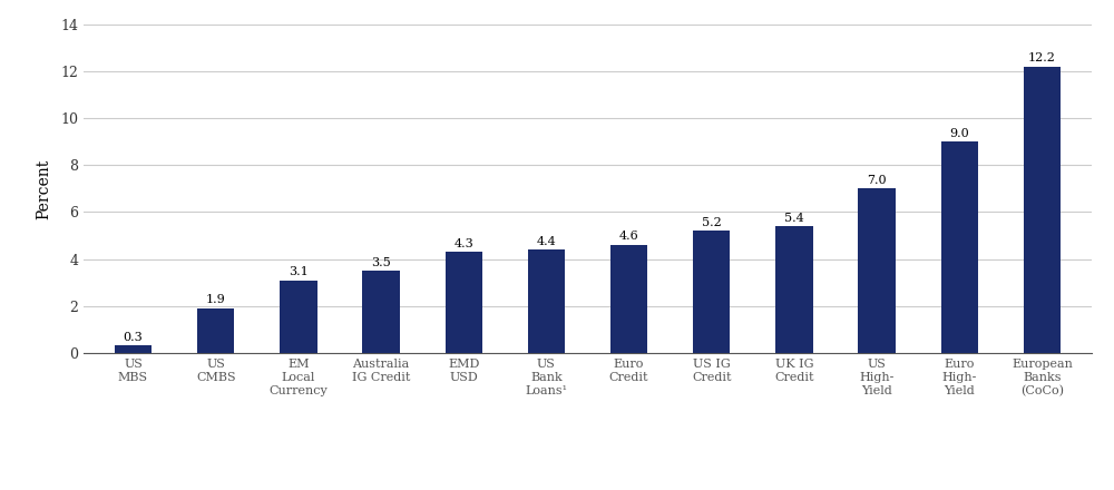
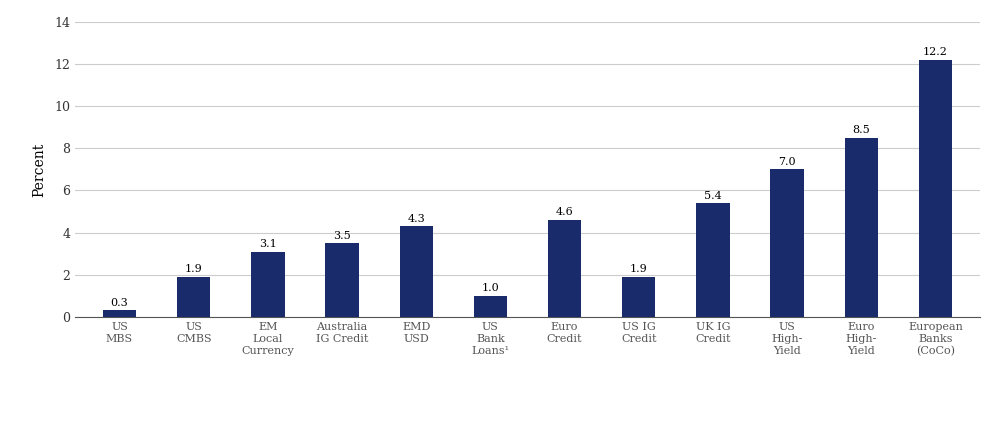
US Bank Loans¹: 4.4 -> 1.0
US IG Credit: 5.2 -> 1.9
Euro High- Yield: 9.0 -> 8.5
